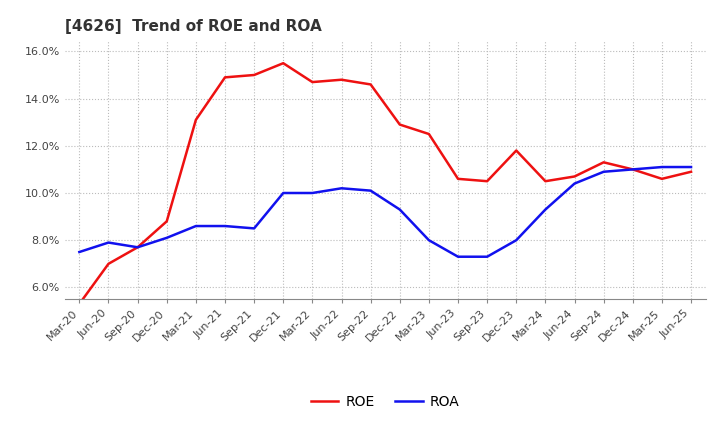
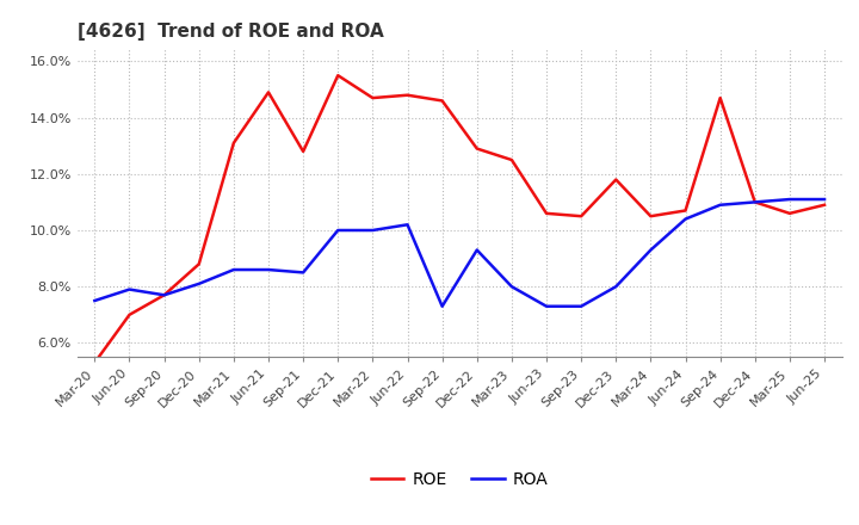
ROE/Sep-21: 15.0% -> 12.8%
ROA/Sep-22: 10.1% -> 7.3%
ROE/Sep-24: 11.3% -> 14.7%
